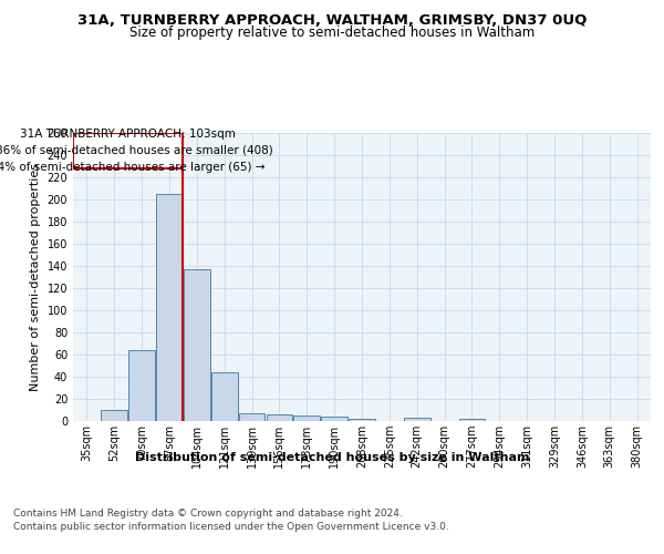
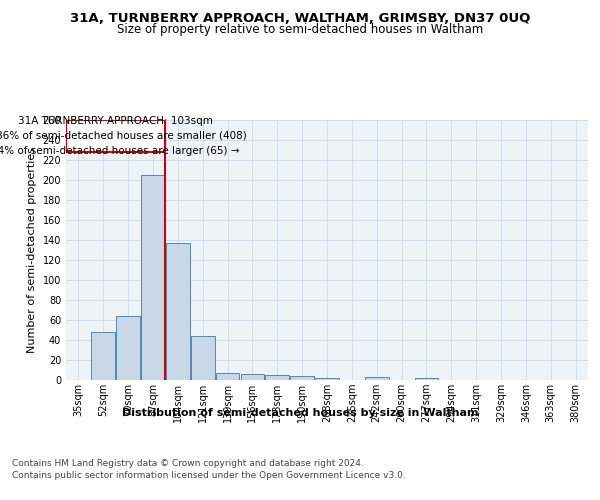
52sqm: 10 -> 48
